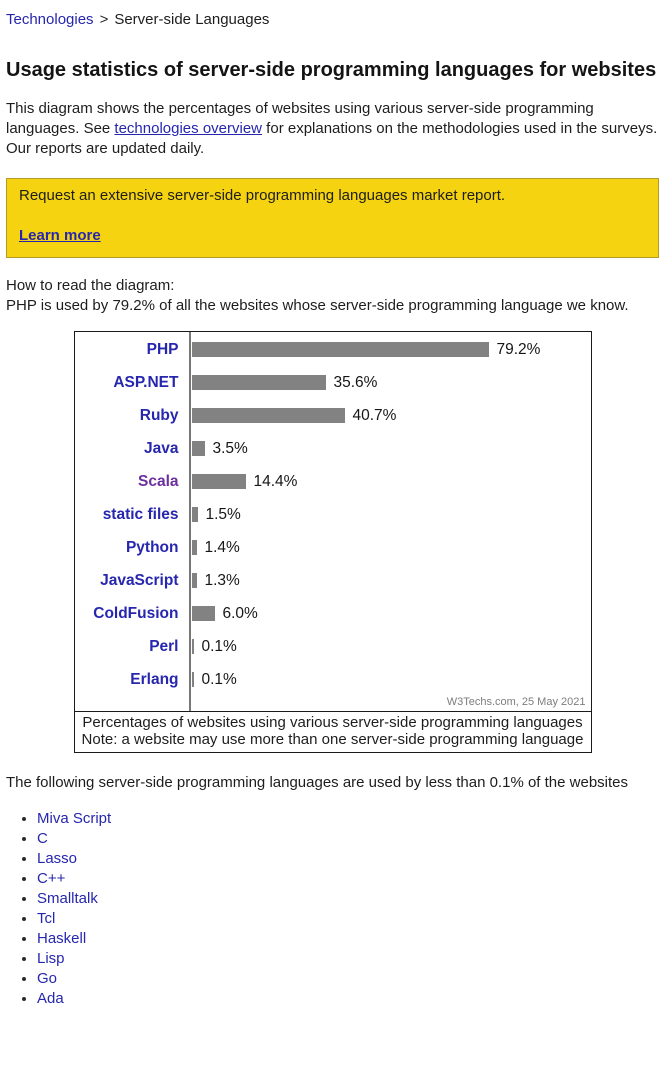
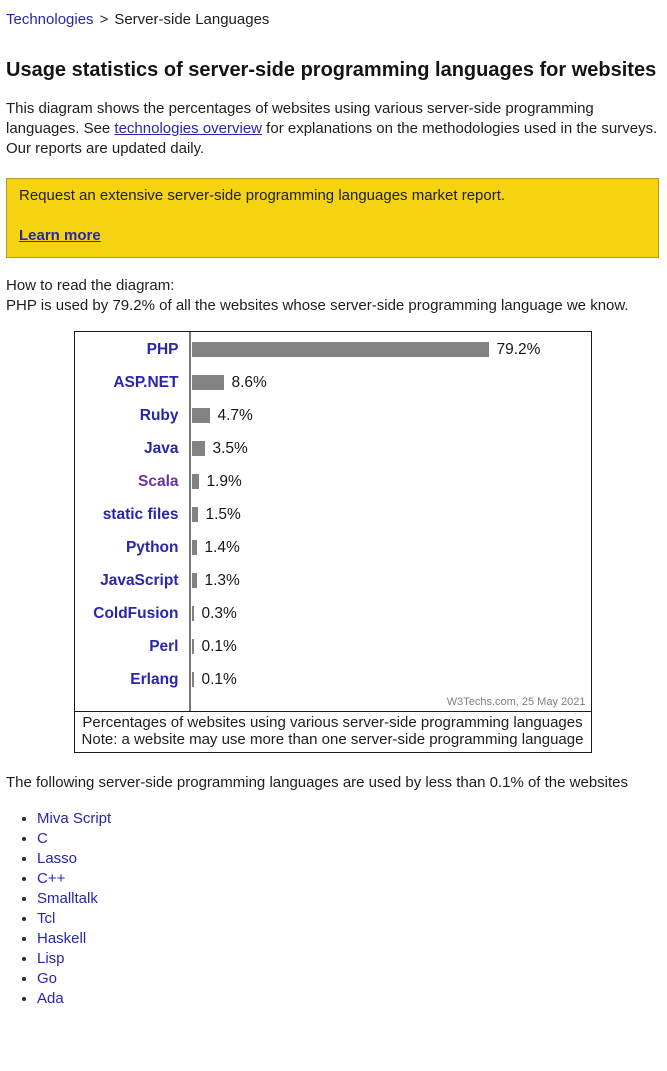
ASP.NET: 35.6% -> 8.6%
Ruby: 40.7% -> 4.7%
Scala: 14.4% -> 1.9%
ColdFusion: 6.0% -> 0.3%
